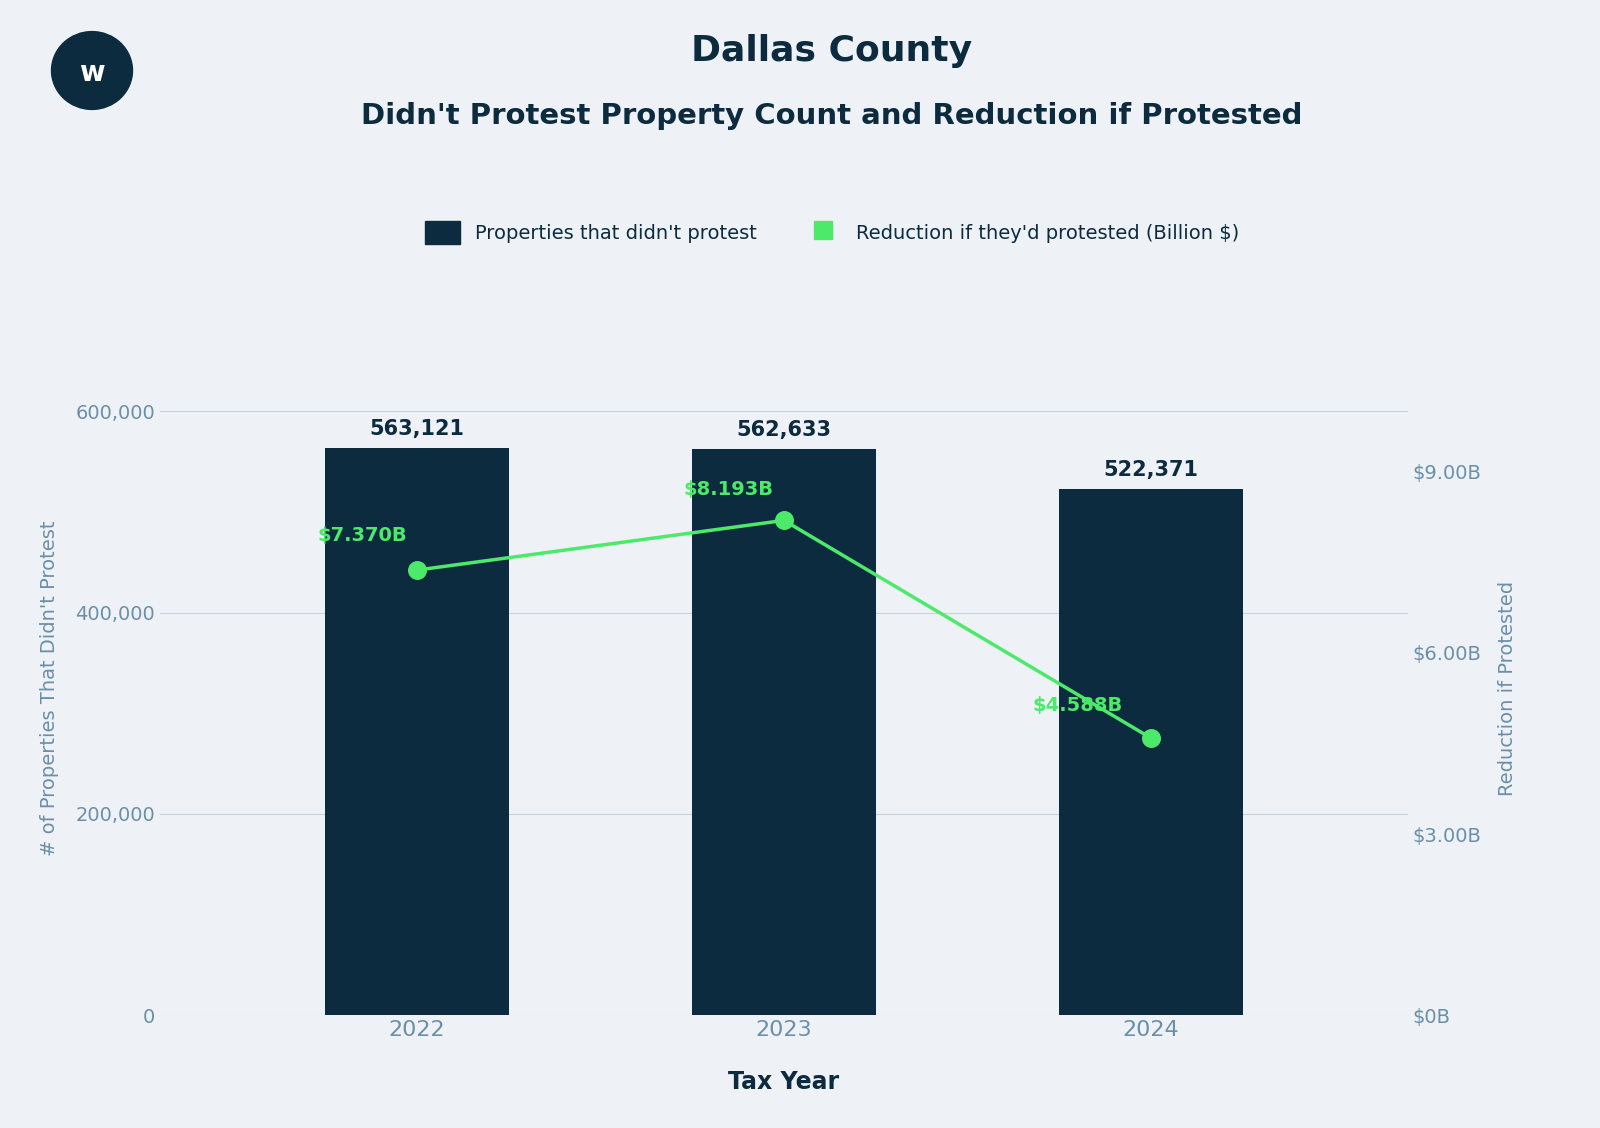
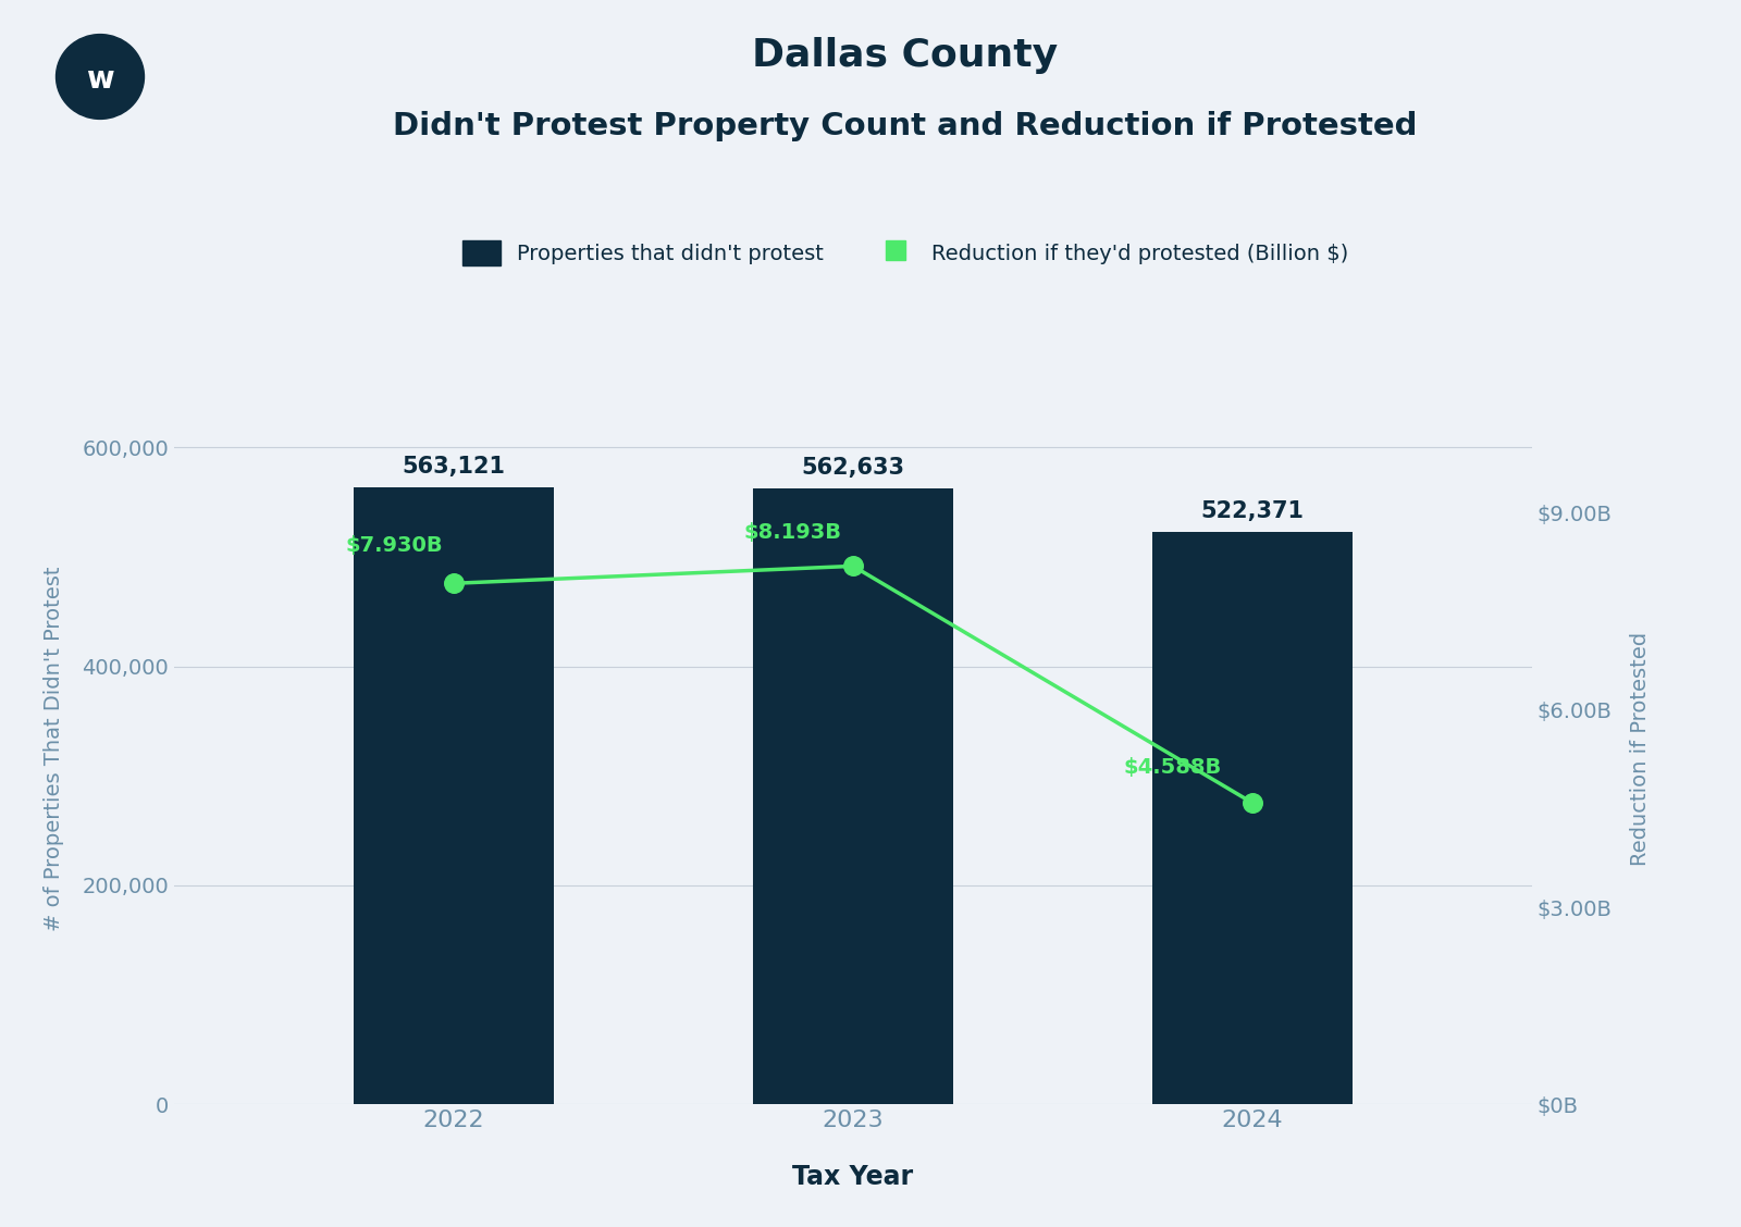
Reduction if they'd protested (Billion $)/2022: $7.370B -> $7.930B
